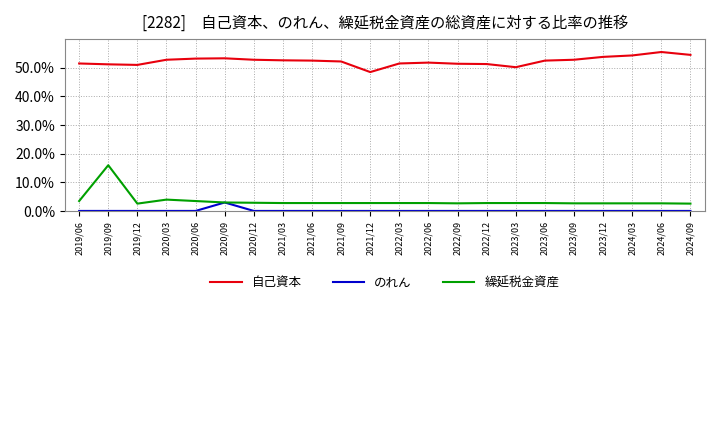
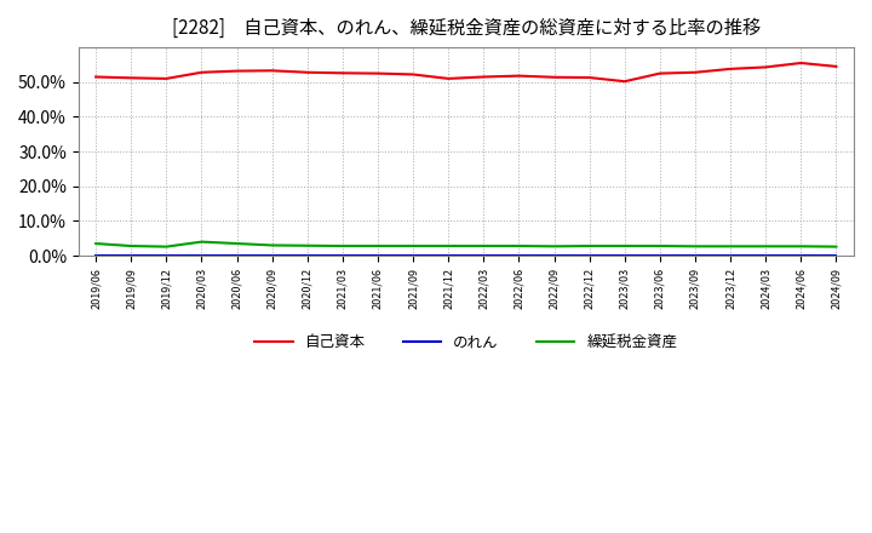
繰延税金資産/2019/09: 16.0% -> 2.8%
のれん/2020/09: 3.0% -> 0.1%
自己資本/2021/12: 48.5% -> 51.0%
